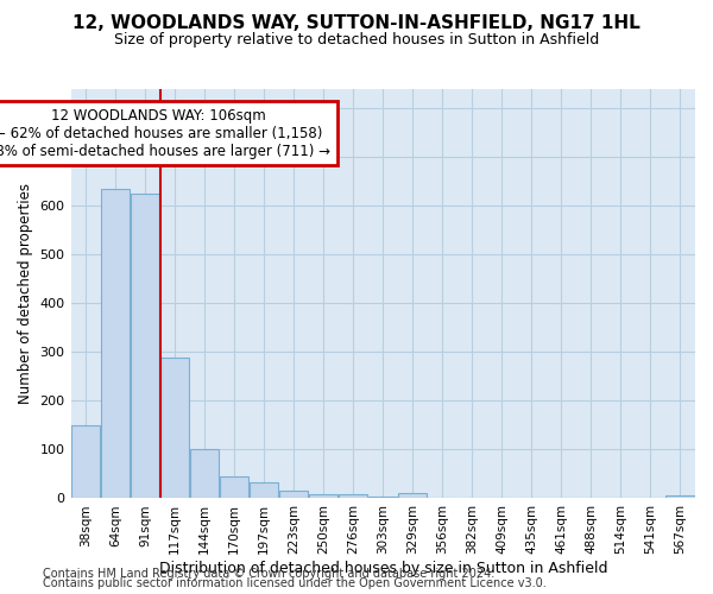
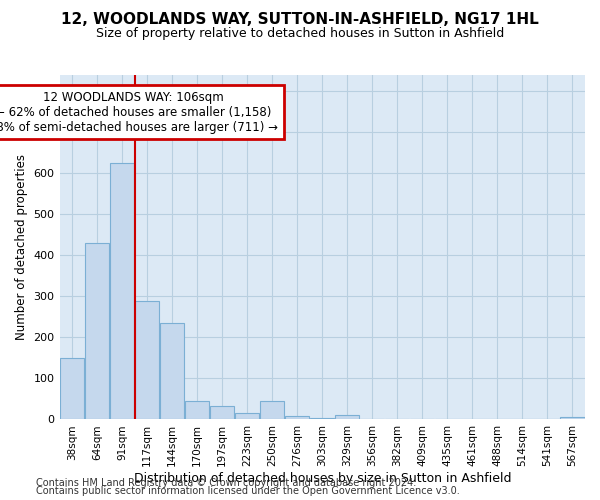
64sqm: 635 -> 430
144sqm: 100 -> 235
250sqm: 8 -> 45
